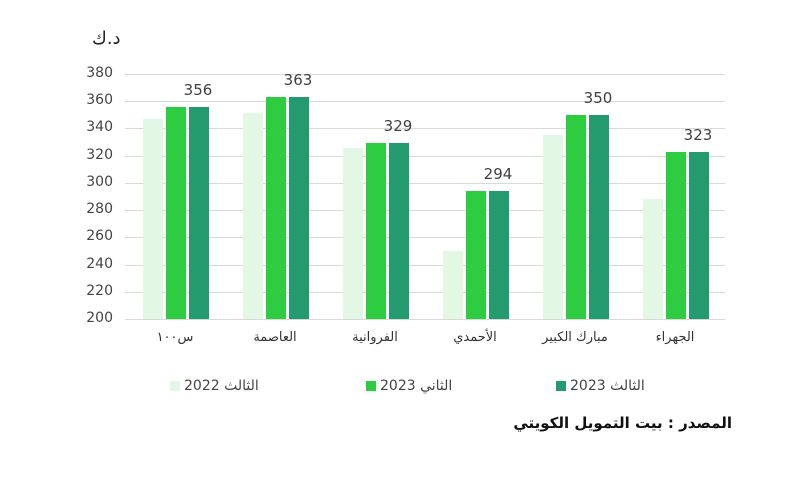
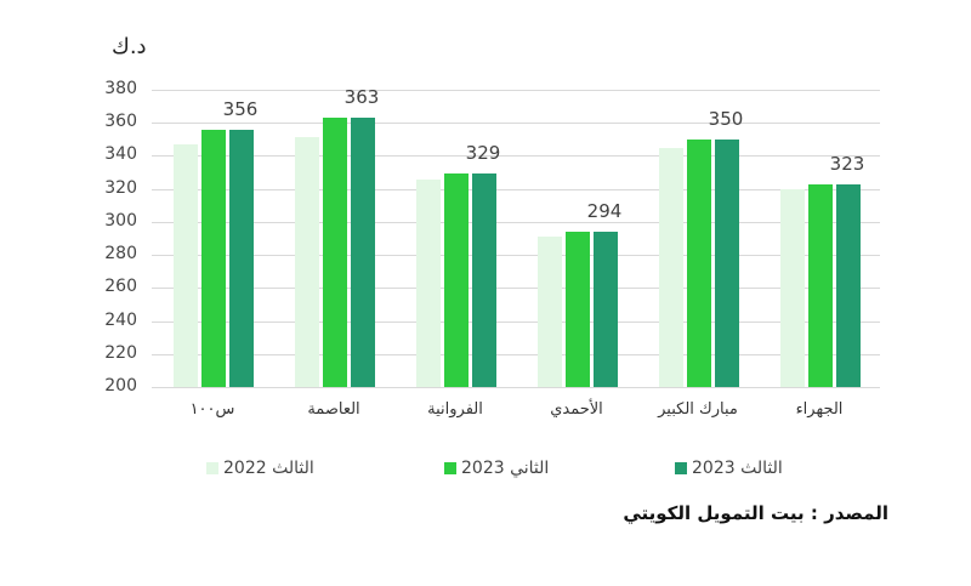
الثالث 2022/الأحمدي: 250 -> 291
الثالث 2022/مبارك الكبير: 335 -> 345
الثالث 2022/الجهراء: 288 -> 320
